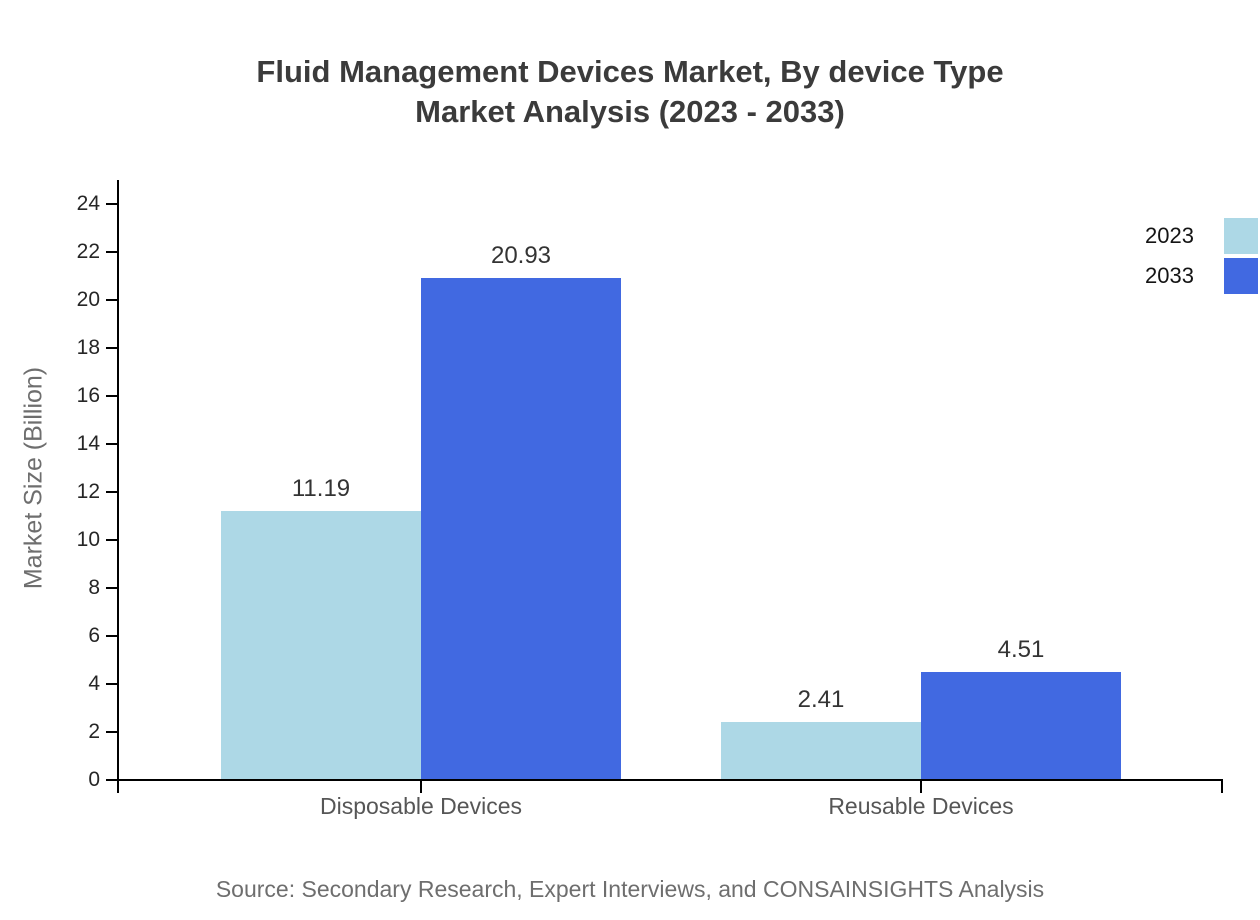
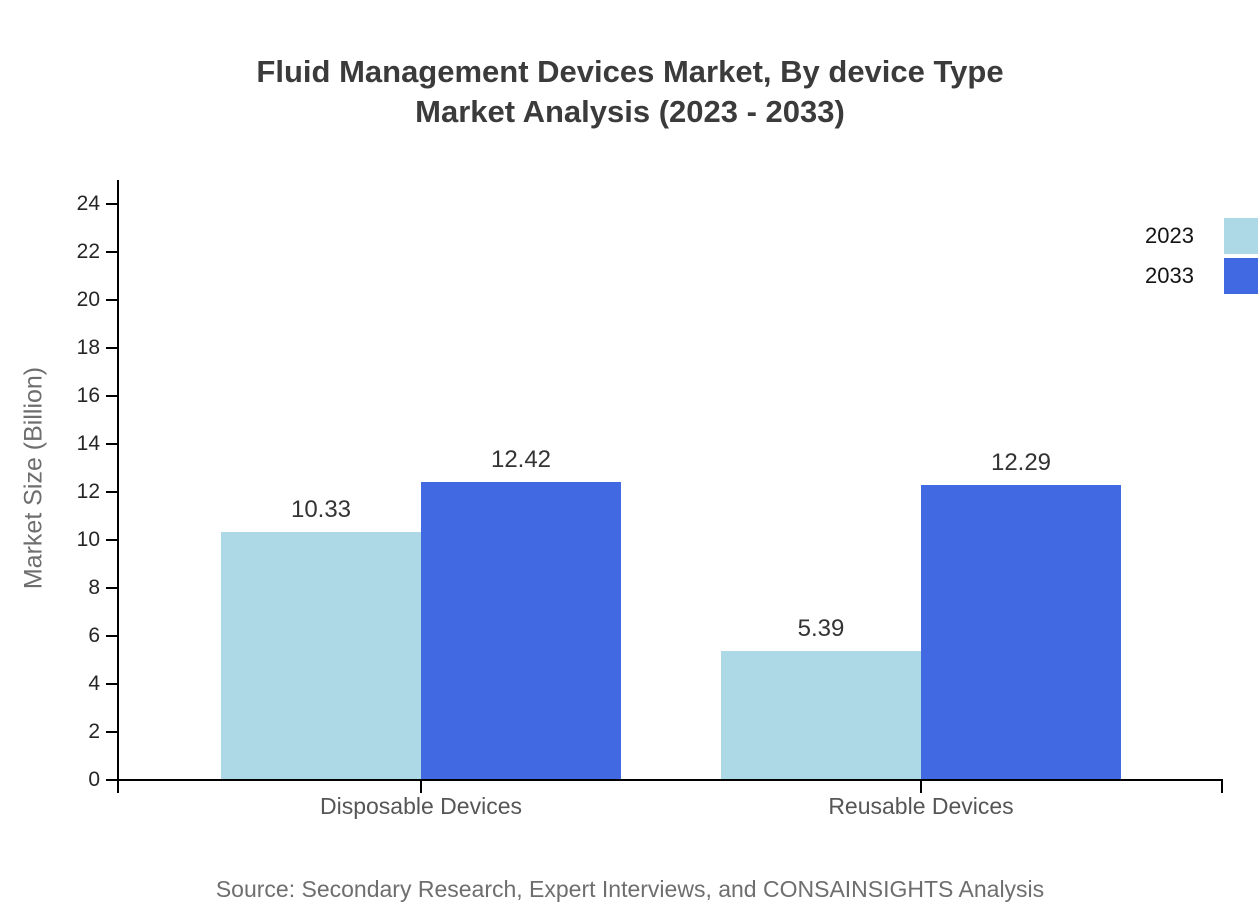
2023/Disposable Devices: 11.19 -> 10.33
2033/Disposable Devices: 20.93 -> 12.42
2023/Reusable Devices: 2.41 -> 5.39
2033/Reusable Devices: 4.51 -> 12.29
